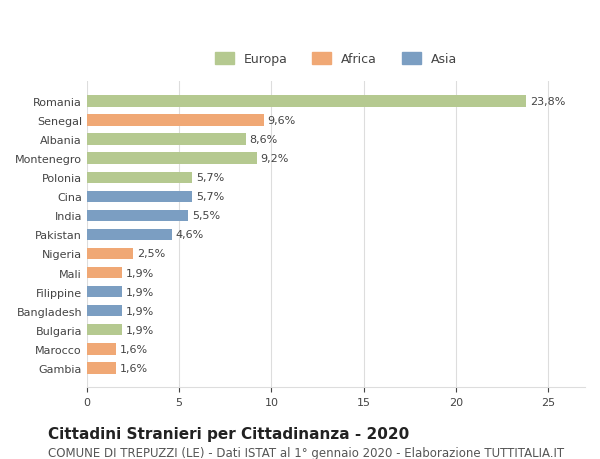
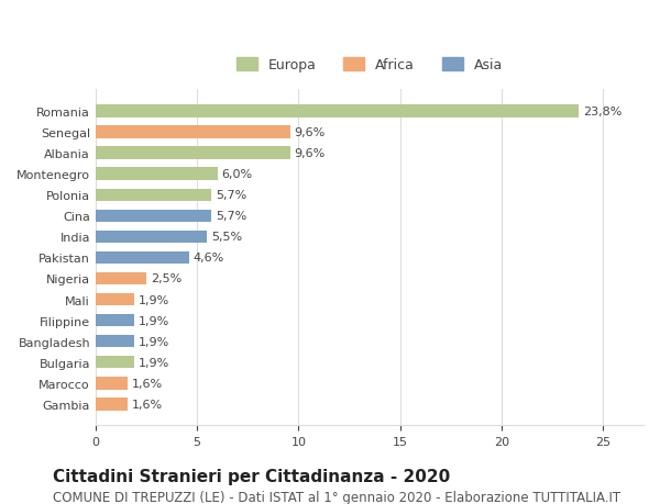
Albania: 8,6% -> 9,6%
Montenegro: 9,2% -> 6,0%
